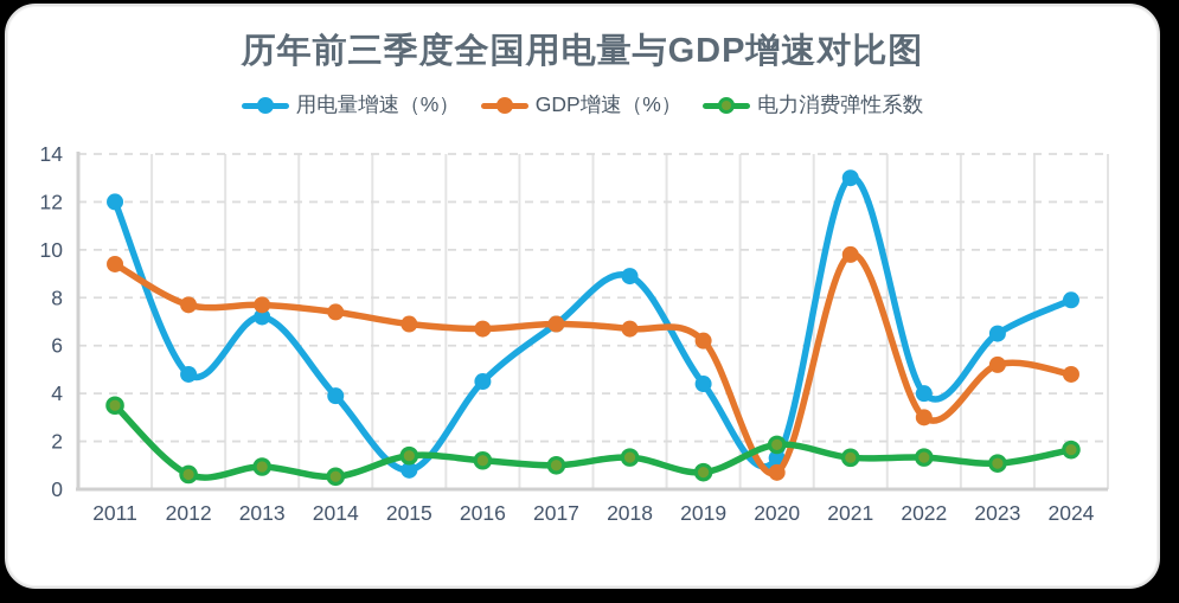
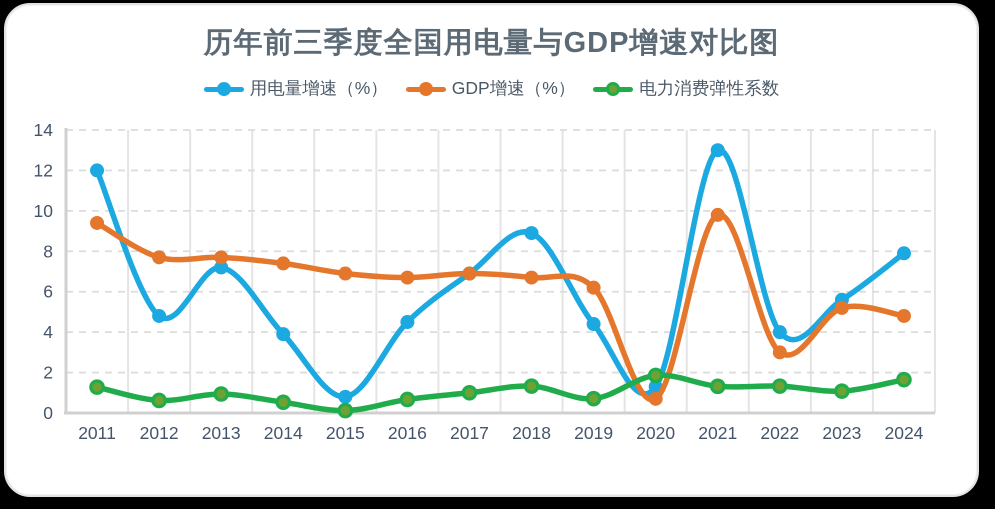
电力消费弹性系数/2011: 3.5 -> 1.3
电力消费弹性系数/2015: 1.4 -> 0.1
电力消费弹性系数/2016: 1.2 -> 0.7
用电量增速（%）/2023: 6.5 -> 5.6
